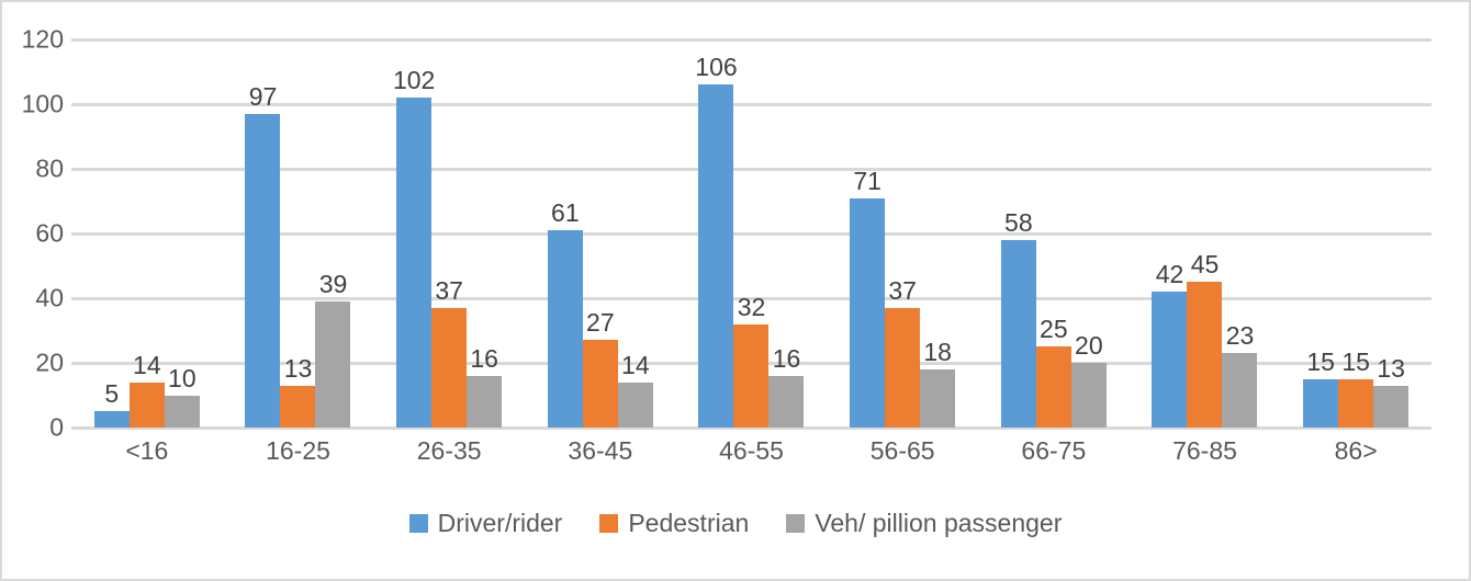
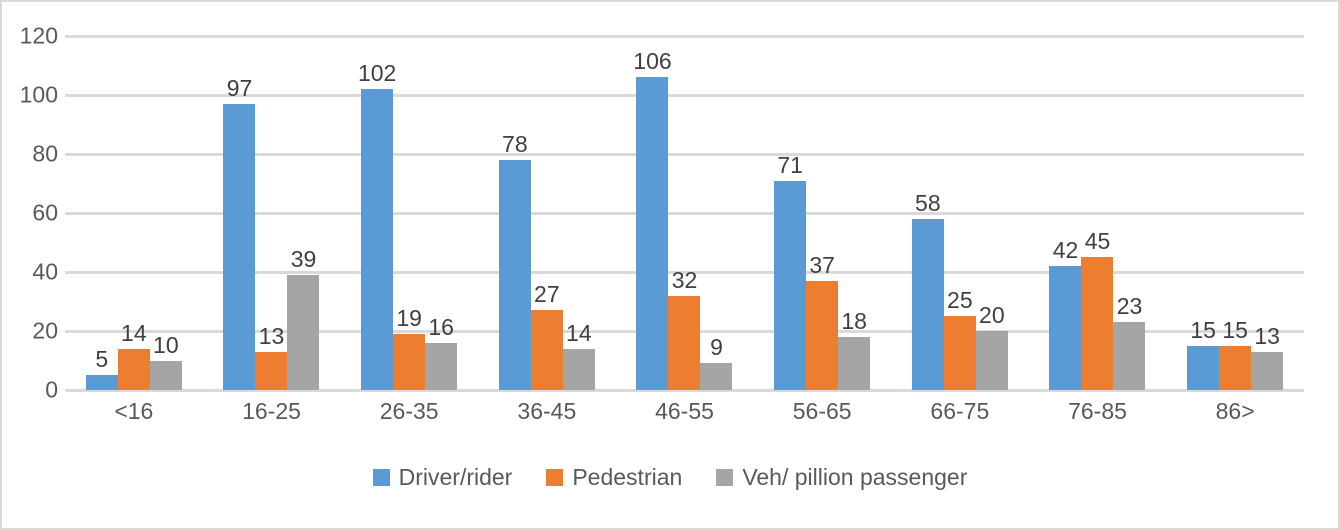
Pedestrian/26-35: 37 -> 19
Driver/rider/36-45: 61 -> 78
Veh/ pillion passenger/46-55: 16 -> 9
